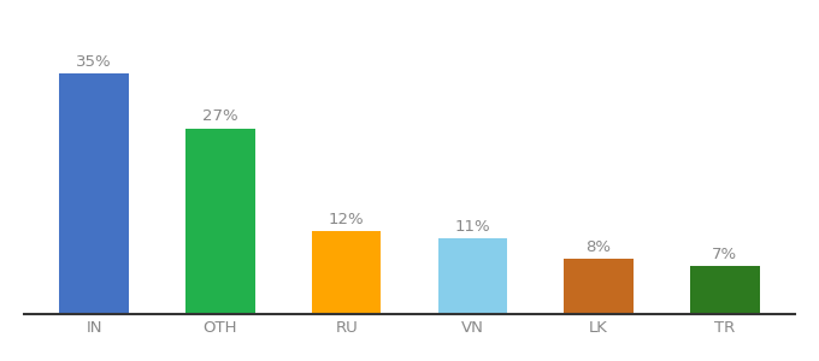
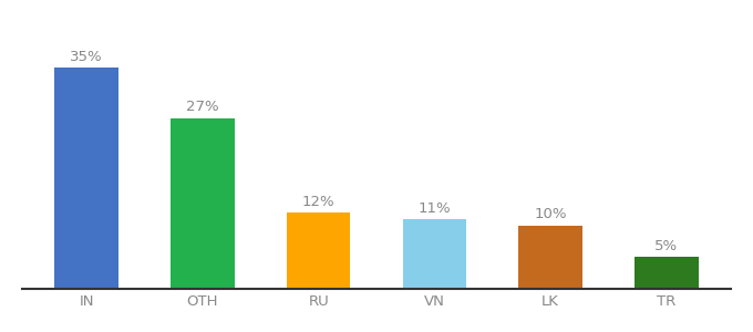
LK: 8% -> 10%
TR: 7% -> 5%
